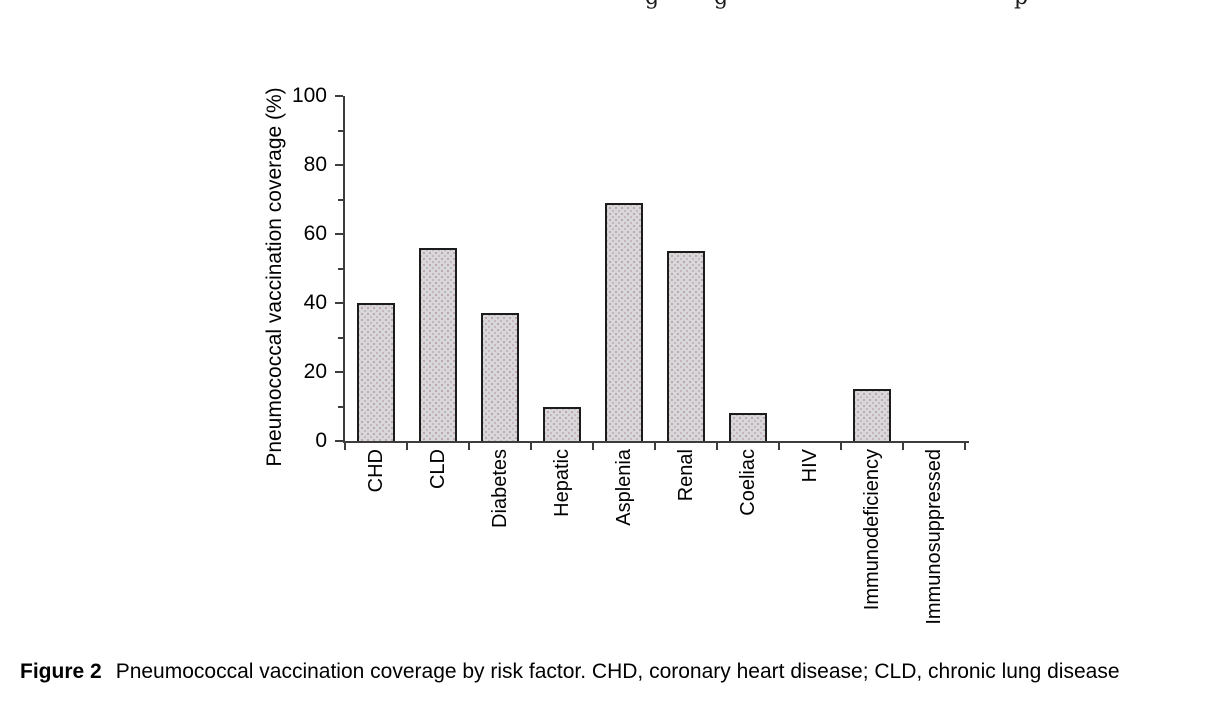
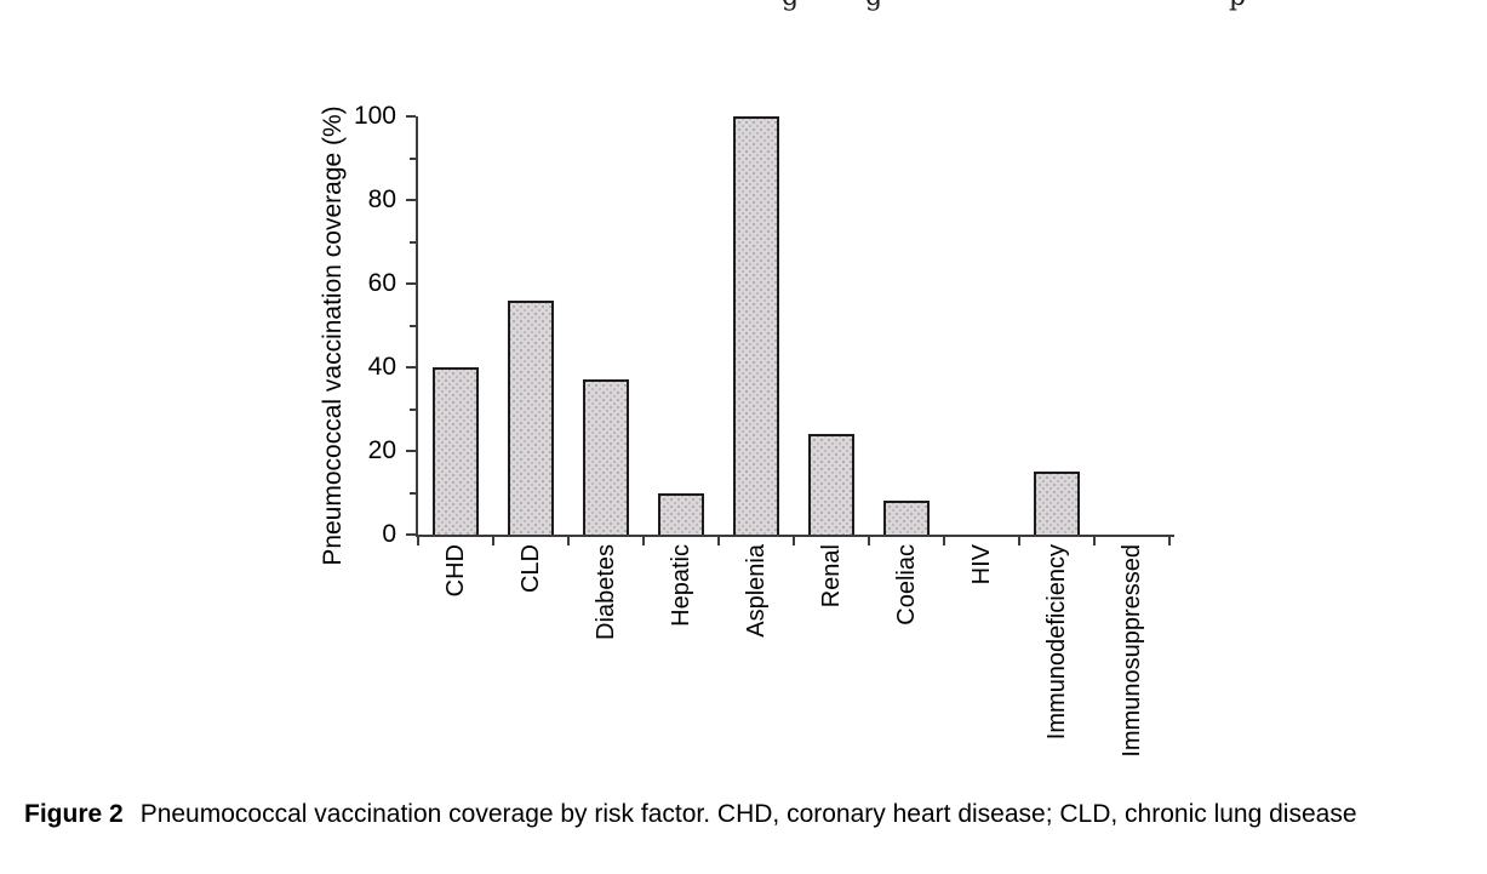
Asplenia: 69 -> 100
Renal: 55 -> 24
